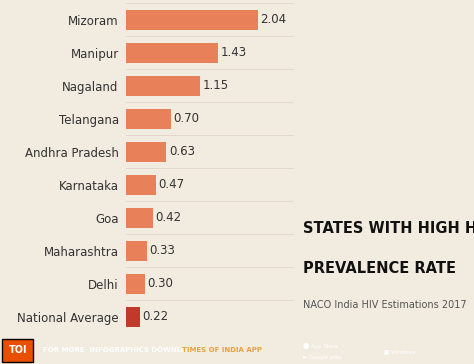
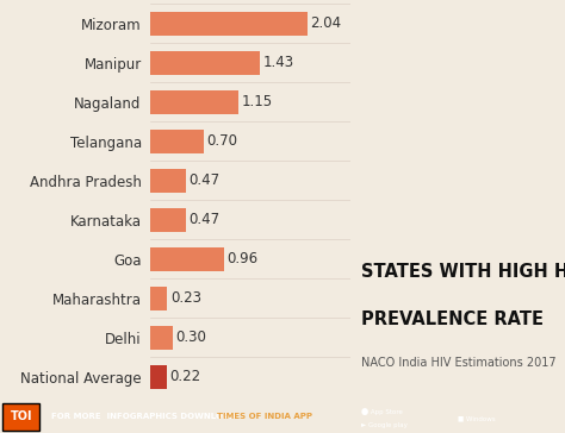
Andhra Pradesh: 0.63 -> 0.47
Goa: 0.42 -> 0.96
Maharashtra: 0.33 -> 0.23
